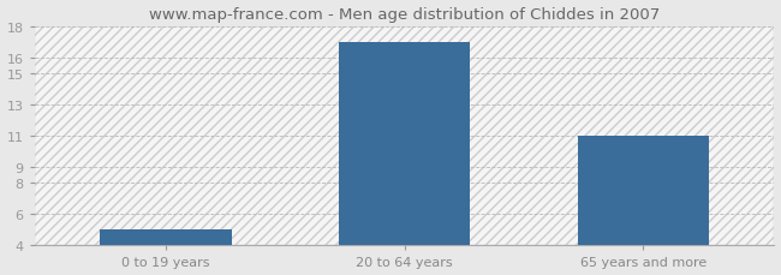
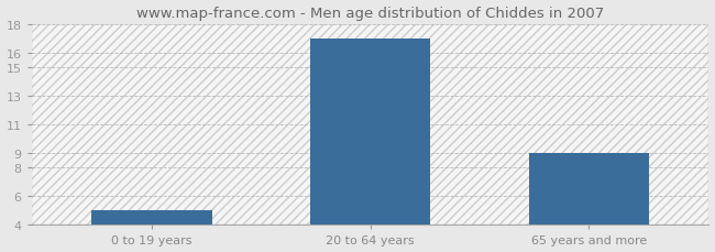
65 years and more: 11 -> 9
